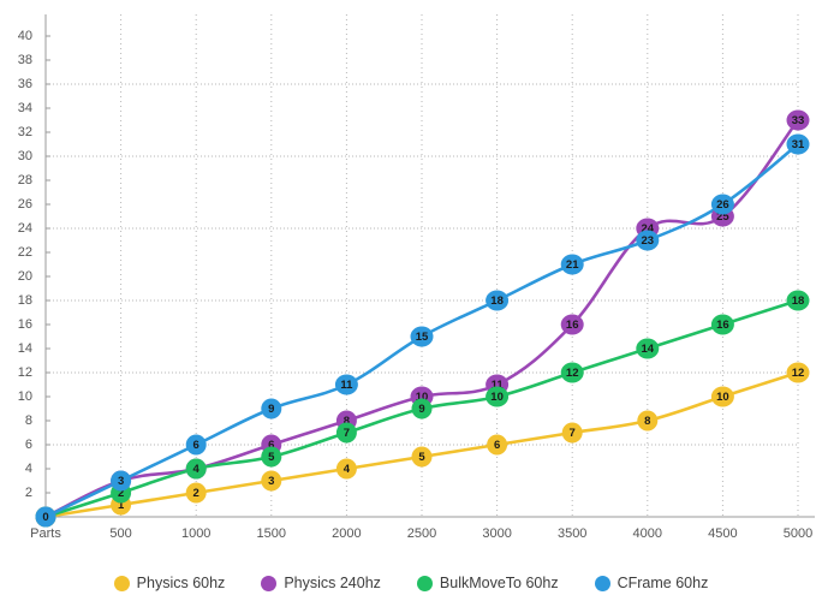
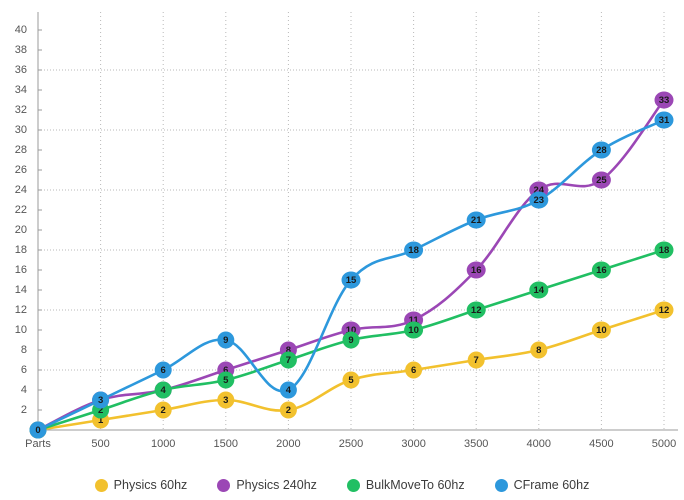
Physics 60hz/2000: 4 -> 2
CFrame 60hz/2000: 11 -> 4
CFrame 60hz/4500: 26 -> 28
